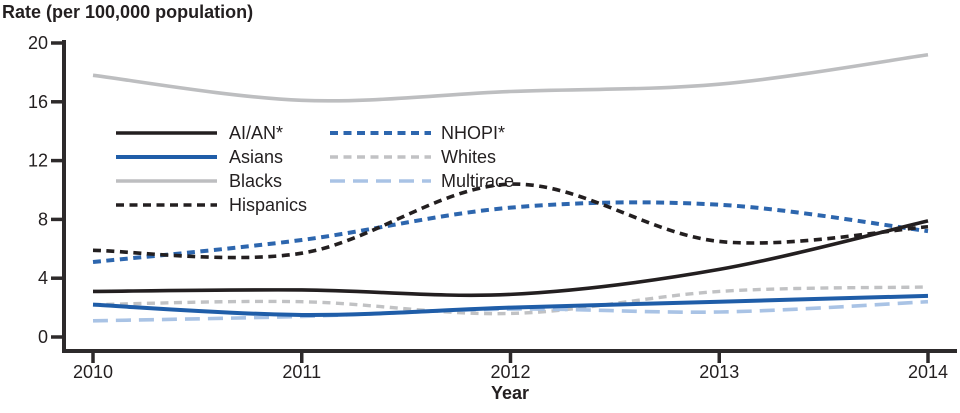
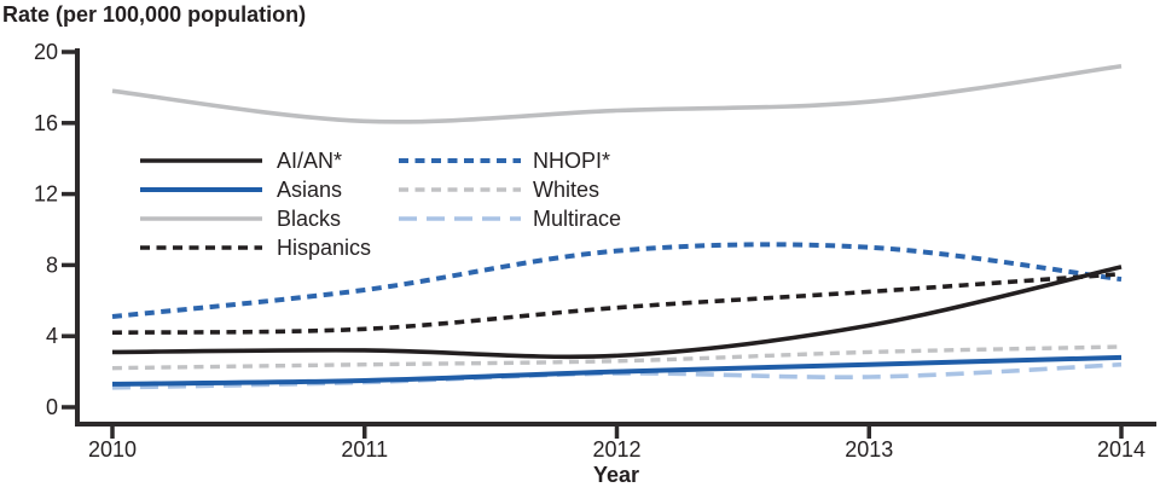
Asians/2010: 2.2 -> 1.3
Hispanics/2010: 5.9 -> 4.2
Hispanics/2011: 5.7 -> 4.4
Hispanics/2012: 10.4 -> 5.6
Whites/2012: 1.6 -> 2.6
